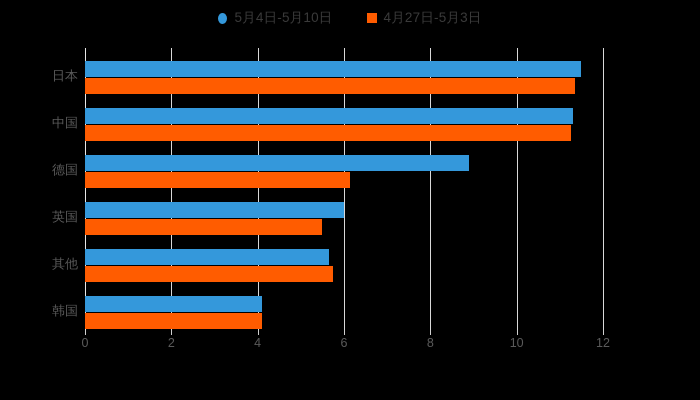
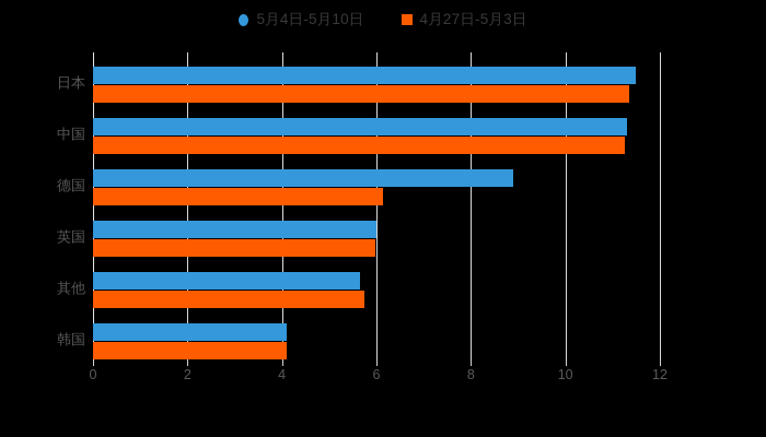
4月27日-5月3日/英国: 5.5 -> 6.0
